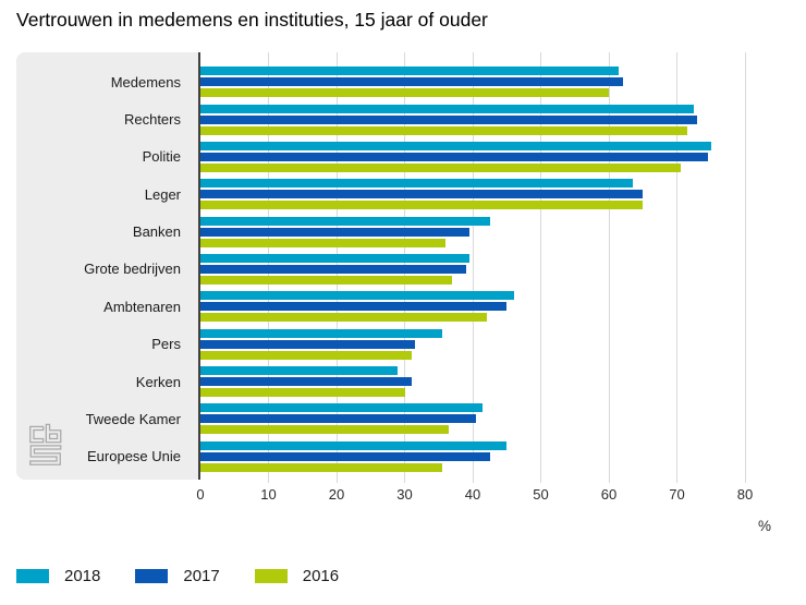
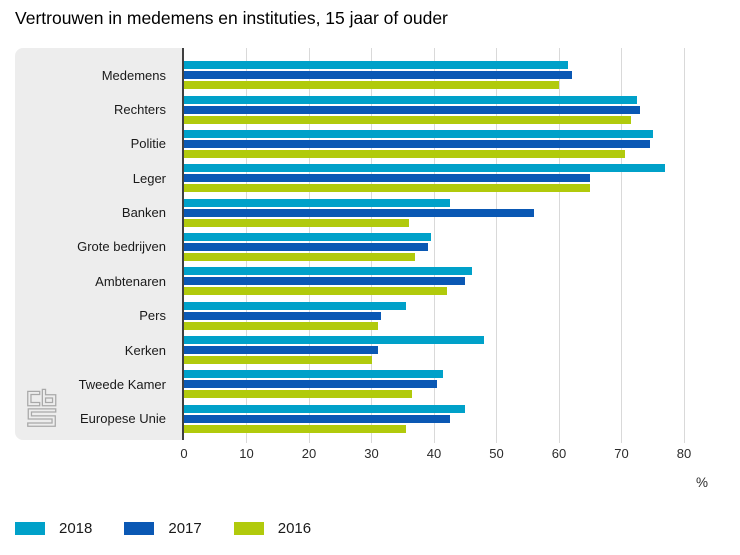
2018/Leger: 64 -> 77
2017/Banken: 40 -> 56
2018/Kerken: 29 -> 48
